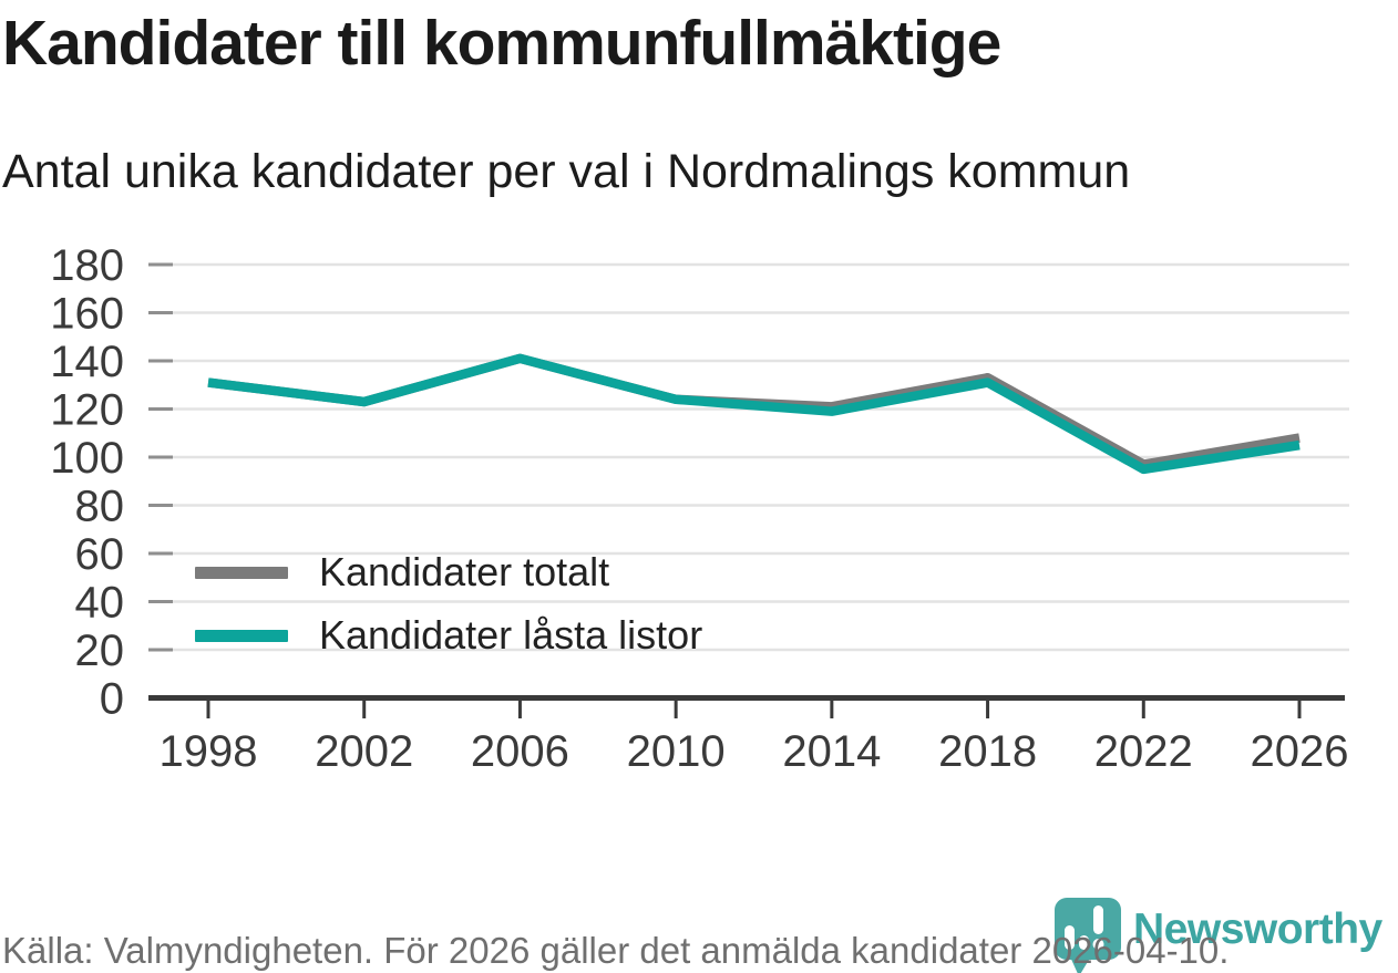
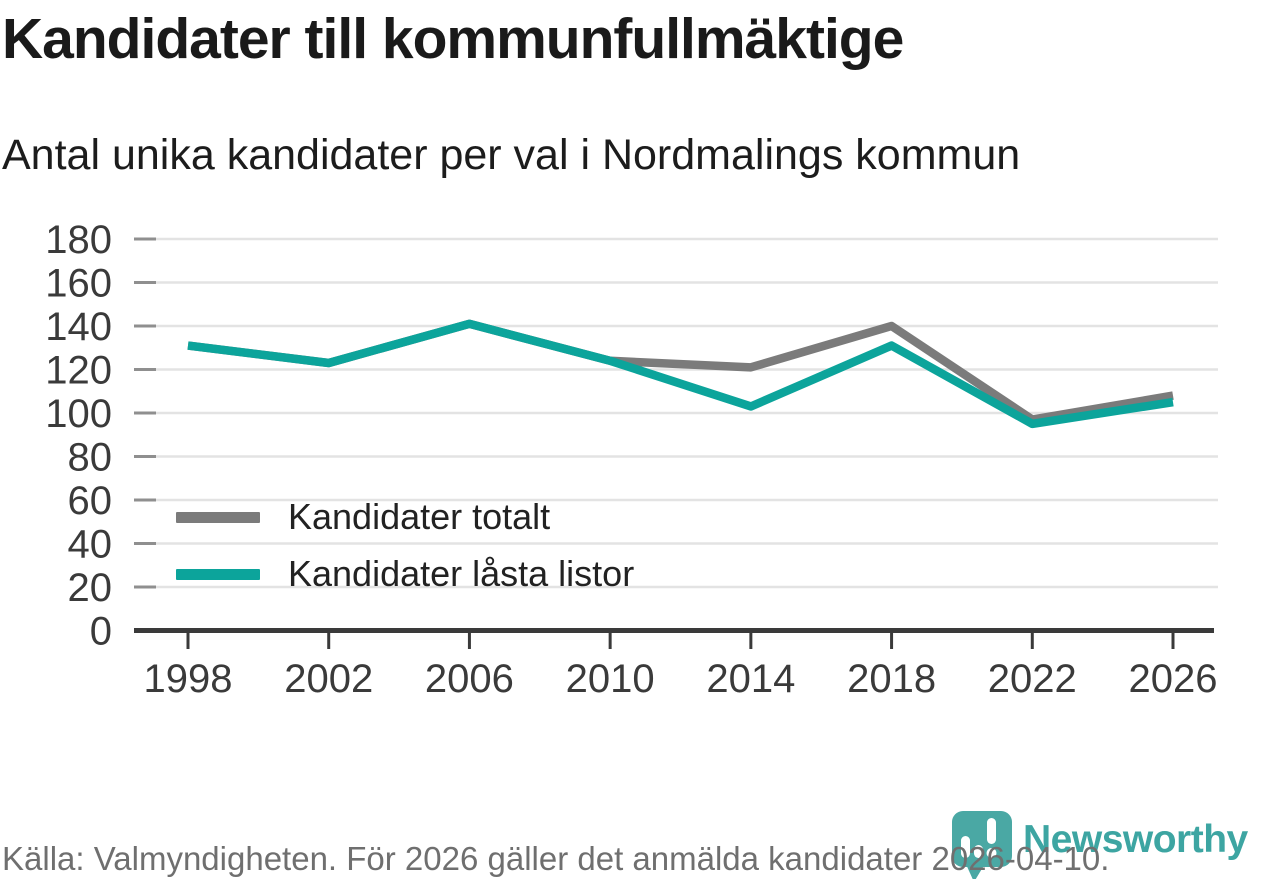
Kandidater låsta listor/2014: 119 -> 103
Kandidater totalt/2018: 133 -> 140
